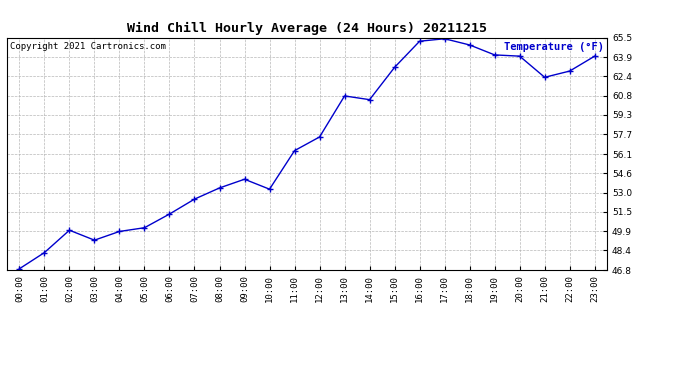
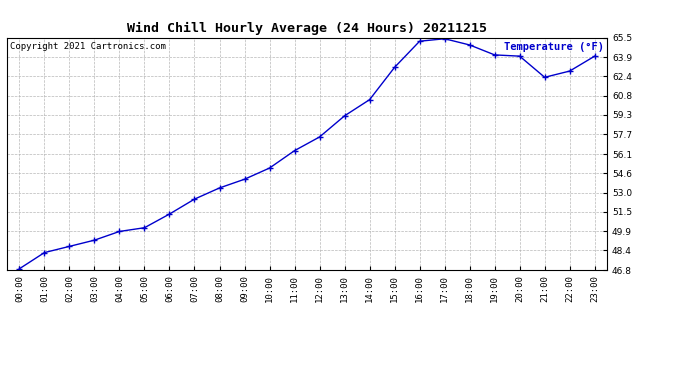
02:00: 50.0 -> 48.7
10:00: 53.3 -> 55.0
13:00: 60.8 -> 59.2
